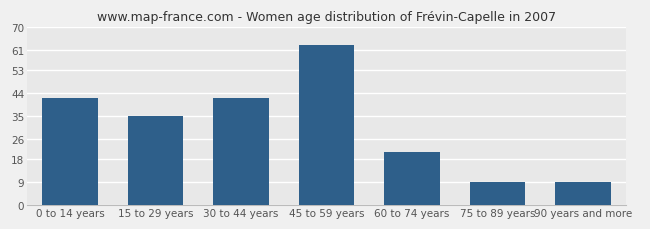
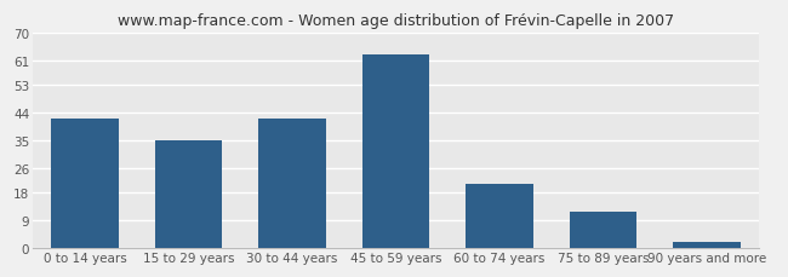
75 to 89 years: 9 -> 12
90 years and more: 9 -> 2
